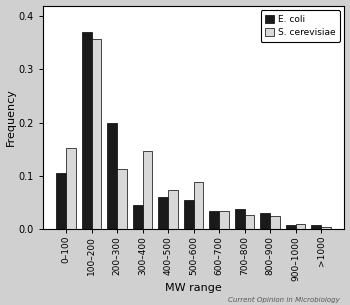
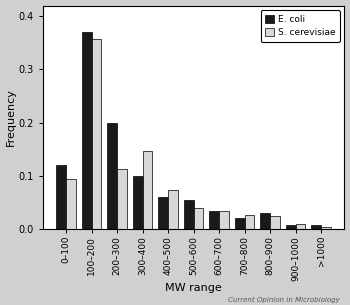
E. coli/0–100: 0.106 -> 0.120
S. cerevisiae/0–100: 0.152 -> 0.093
E. coli/300–400: 0.044 -> 0.100
S. cerevisiae/500–600: 0.088 -> 0.040
E. coli/700–800: 0.038 -> 0.020
